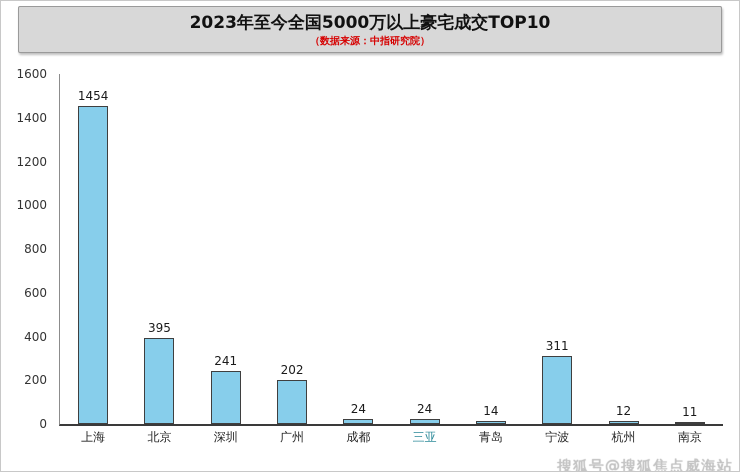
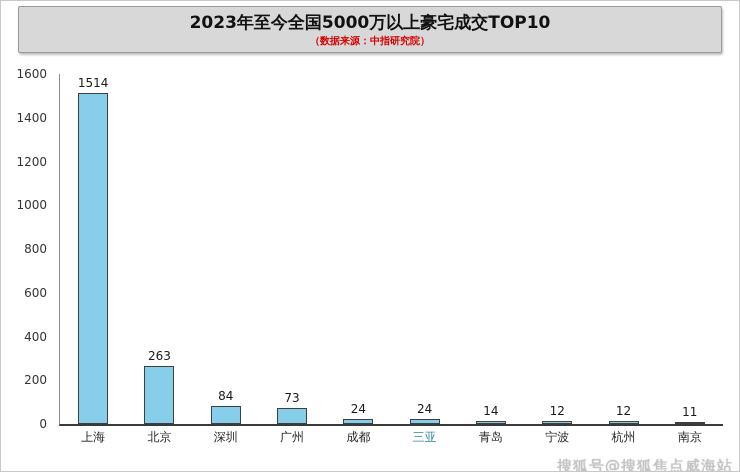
上海: 1454 -> 1514
北京: 395 -> 263
深圳: 241 -> 84
广州: 202 -> 73
宁波: 311 -> 12
